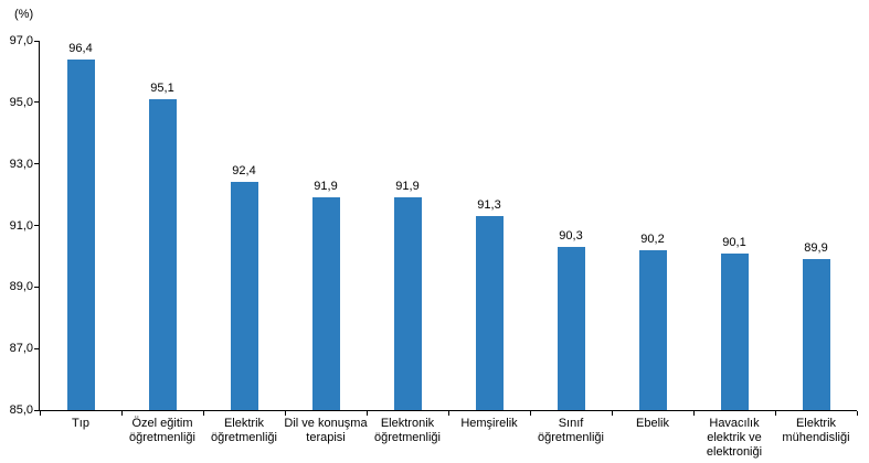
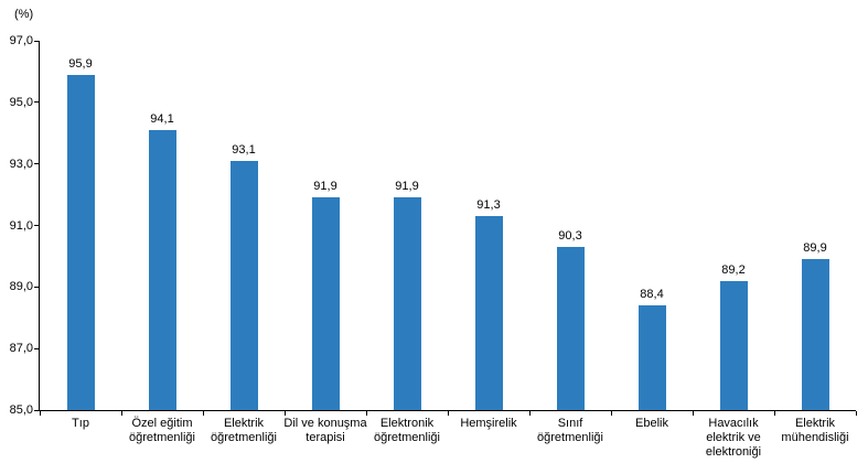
Tıp: 96,4 -> 95,9
Özel eğitim öğretmenliği: 95,1 -> 94,1
Elektrik öğretmenliği: 92,4 -> 93,1
Ebelik: 90,2 -> 88,4
Havacılık elektrik ve elektroniği: 90,1 -> 89,2
